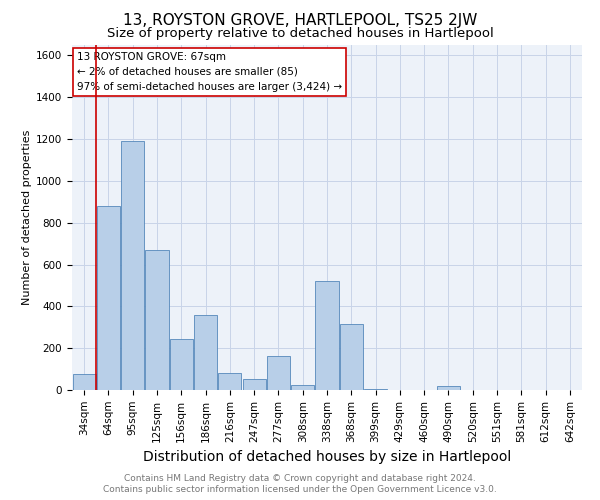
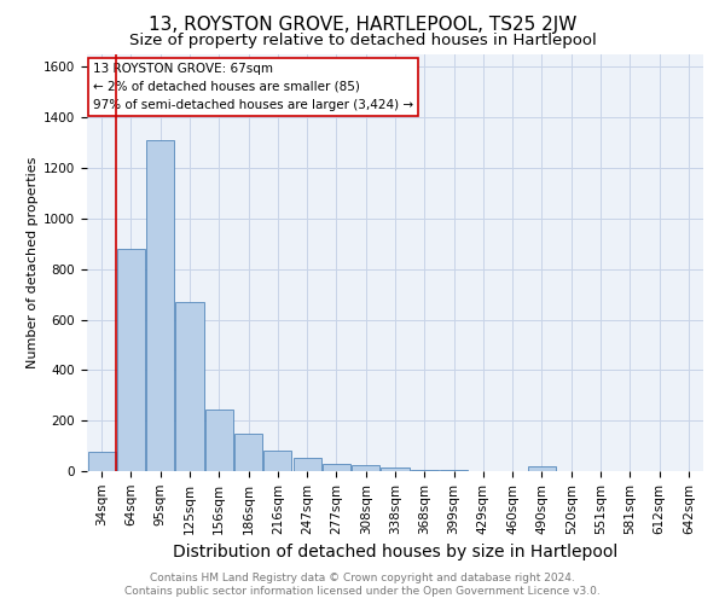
95sqm: 1190 -> 1310
186sqm: 360 -> 148
277sqm: 165 -> 30
338sqm: 520 -> 12
368sqm: 315 -> 5
